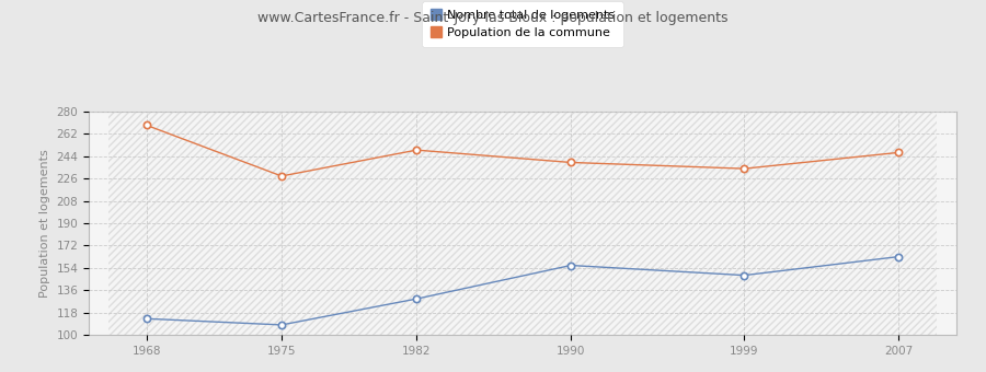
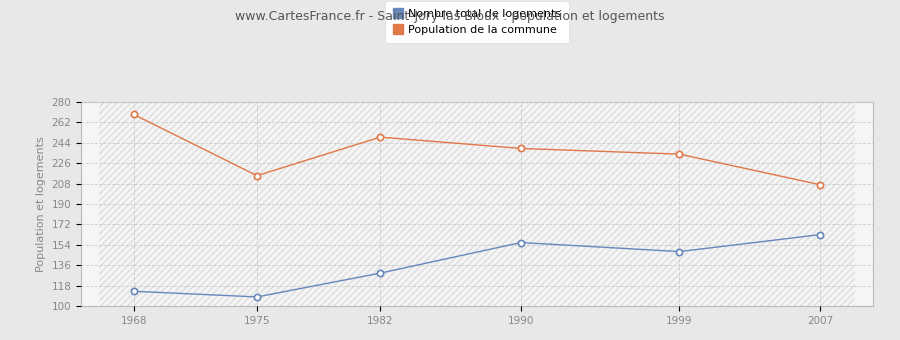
Population de la commune/1975: 228 -> 215
Population de la commune/2007: 247 -> 207
